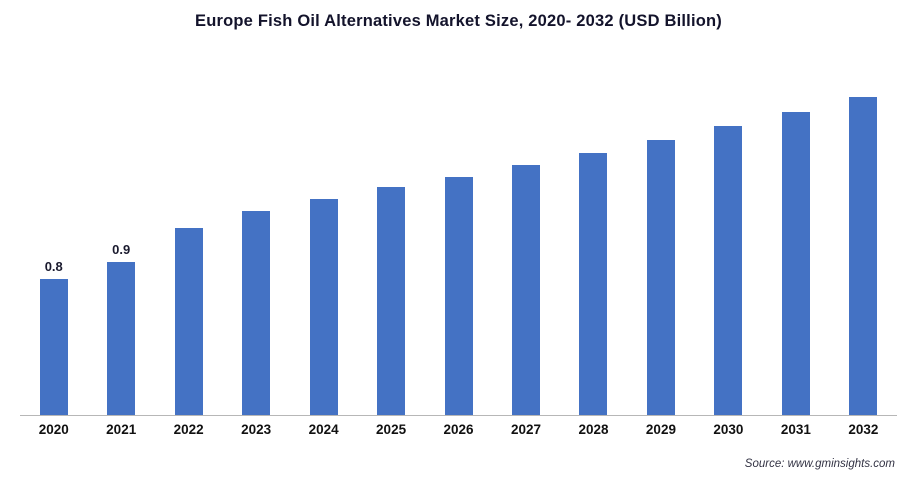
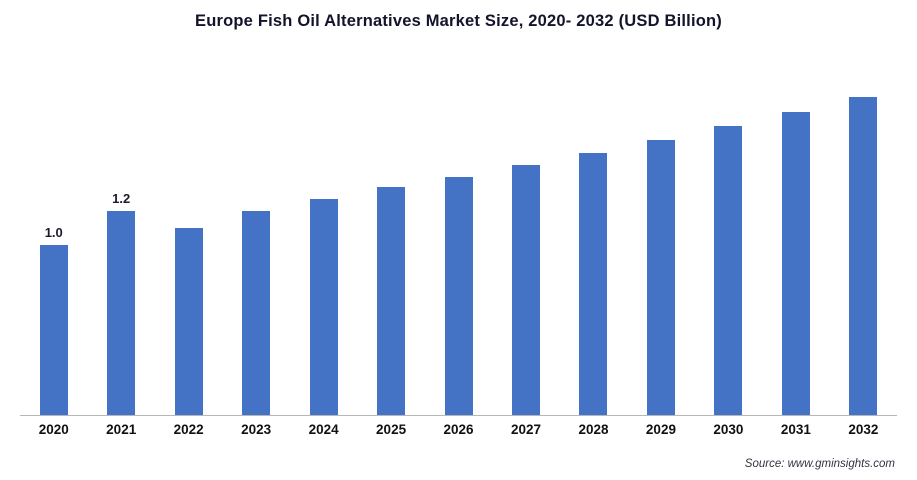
2020: 0.8 -> 1.0
2021: 0.9 -> 1.2
